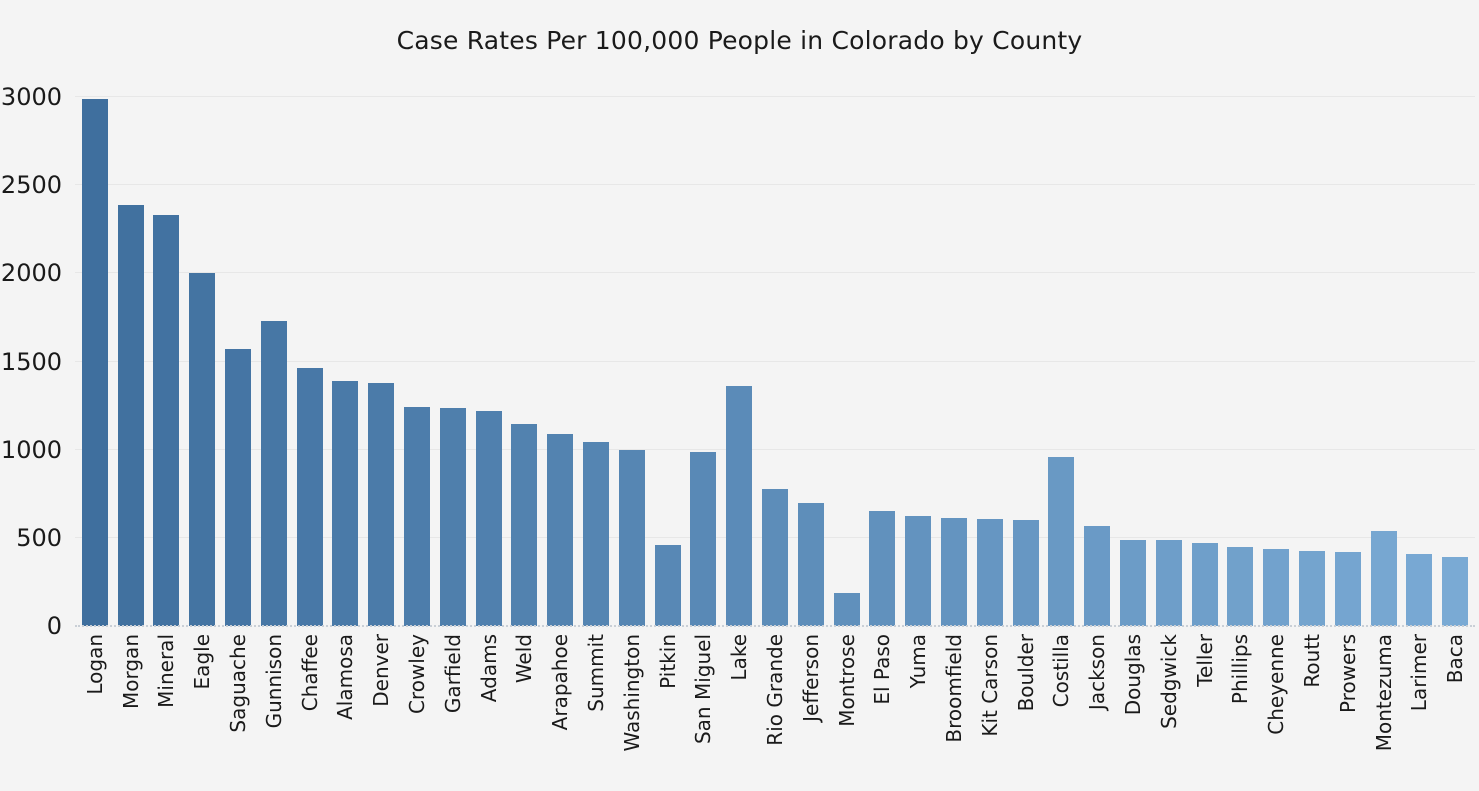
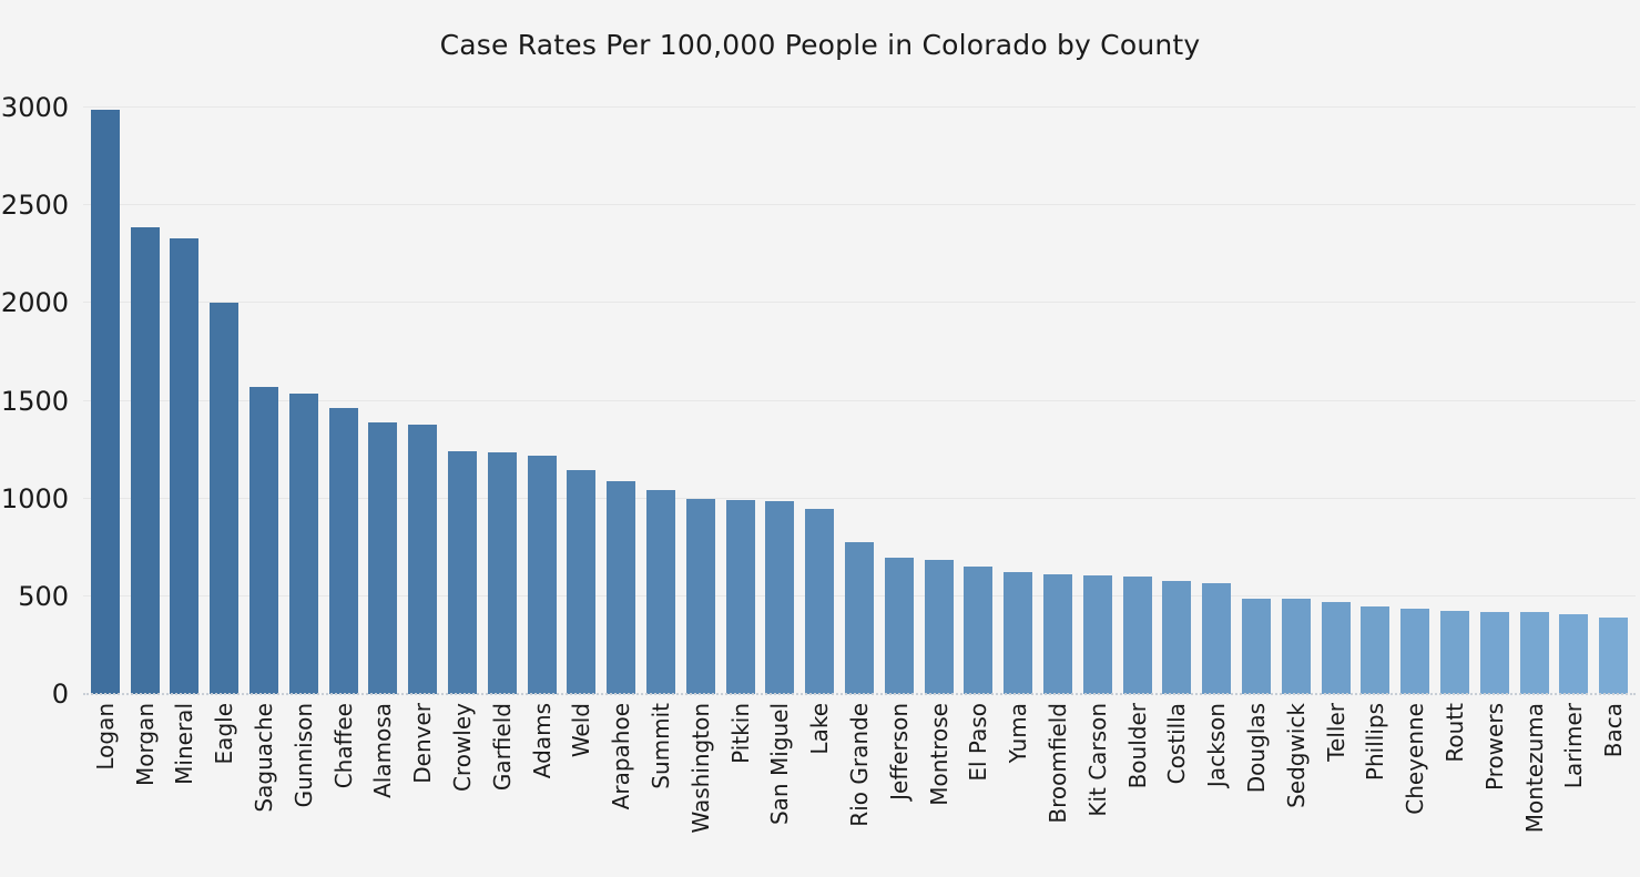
Gunnison: 1730 -> 1540
Pitkin: 460 -> 1000
Lake: 1360 -> 940
Montrose: 190 -> 680
Costilla: 960 -> 580
Montezuma: 540 -> 420
